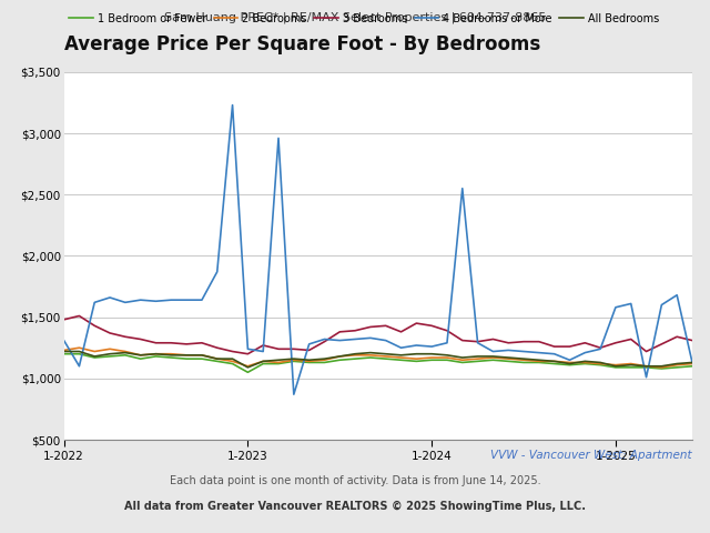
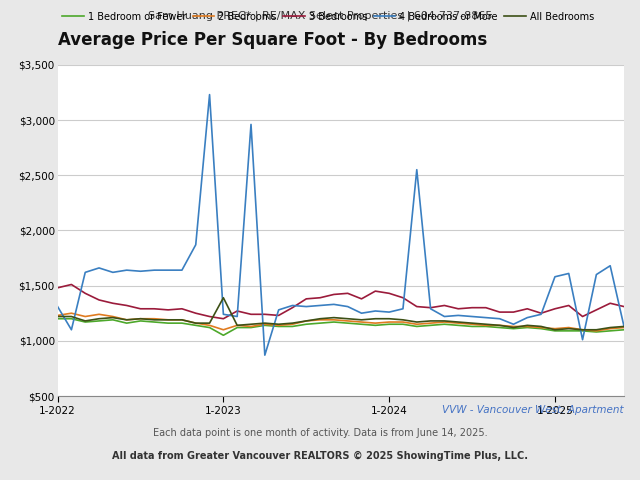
All Bedrooms/1-2023: $1,090 -> $1,390
